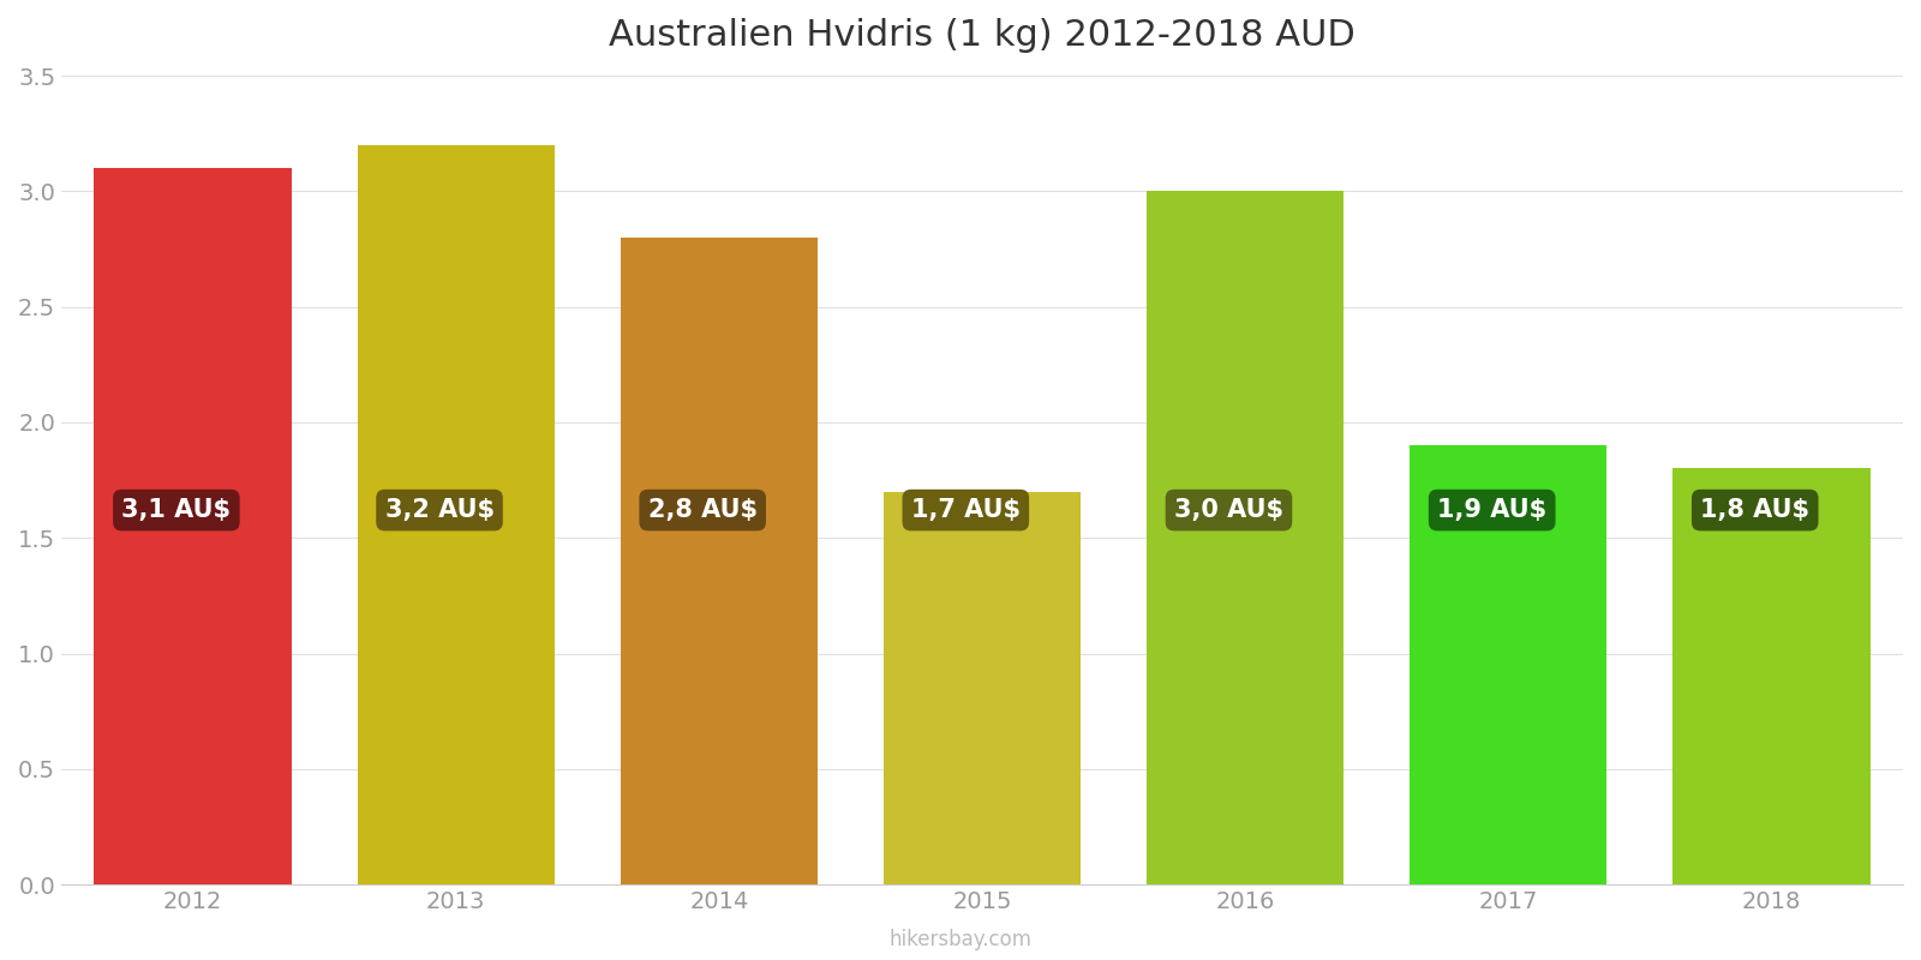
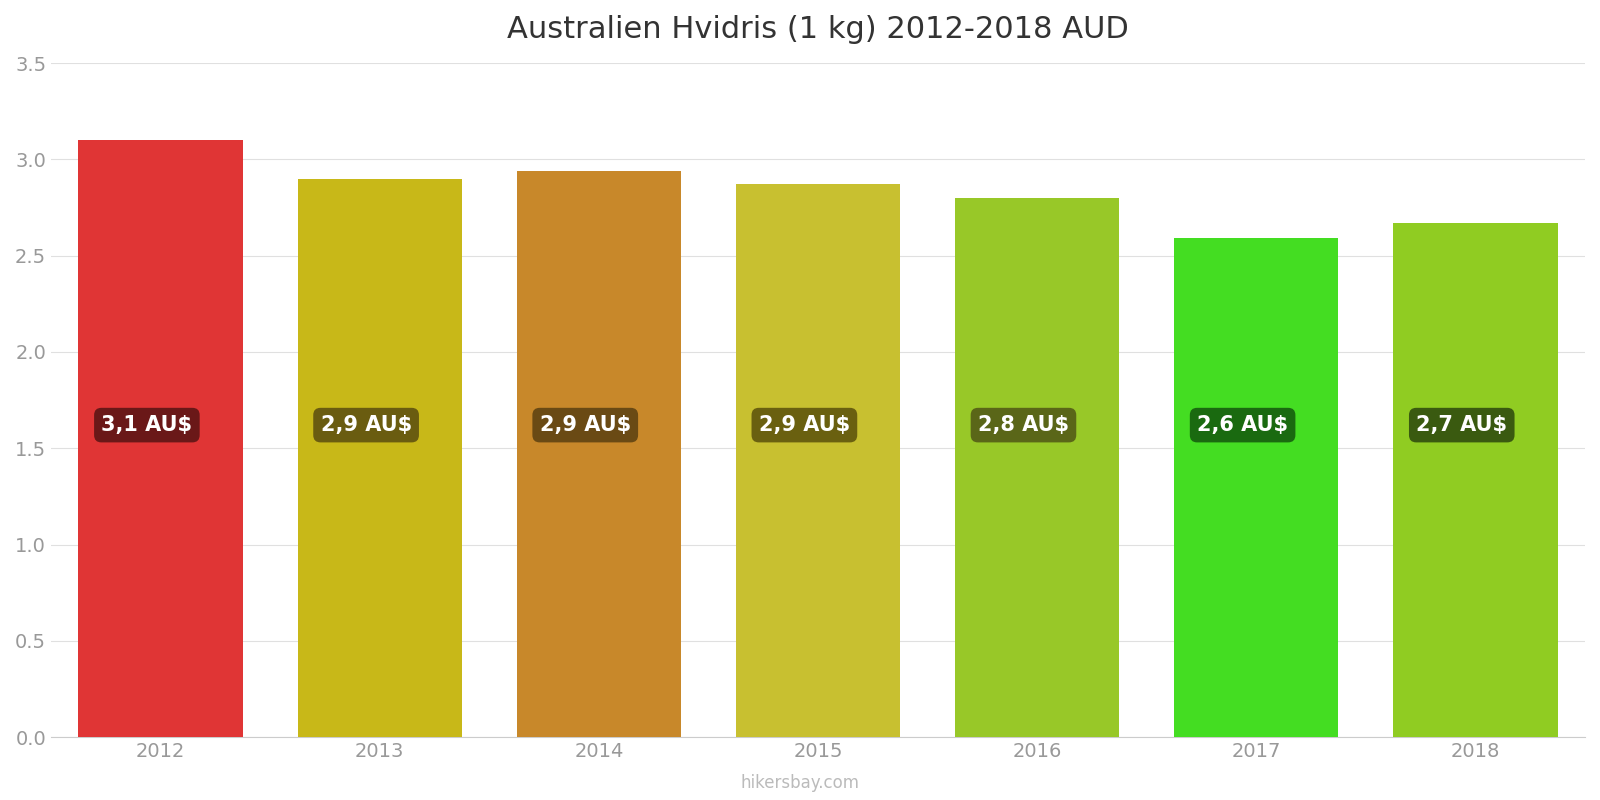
2013: 3,2 -> 2,9
2014: 2,8 -> 2,9
2015: 1,7 -> 2,9
2016: 3,0 -> 2,8
2017: 1,9 -> 2,6
2018: 1,8 -> 2,7
